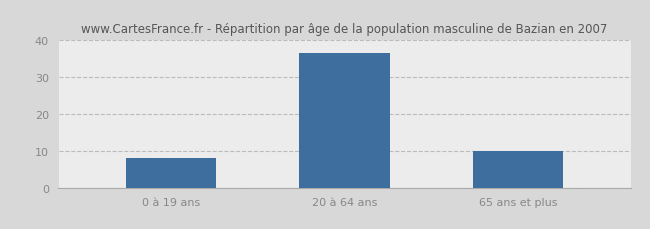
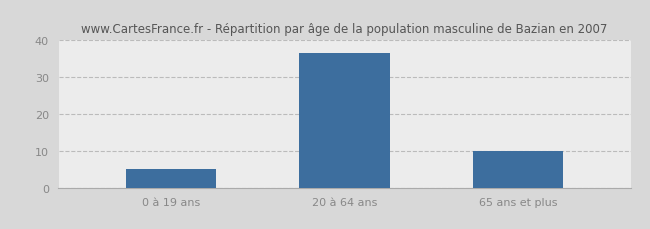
0 à 19 ans: 8.0 -> 5.0
